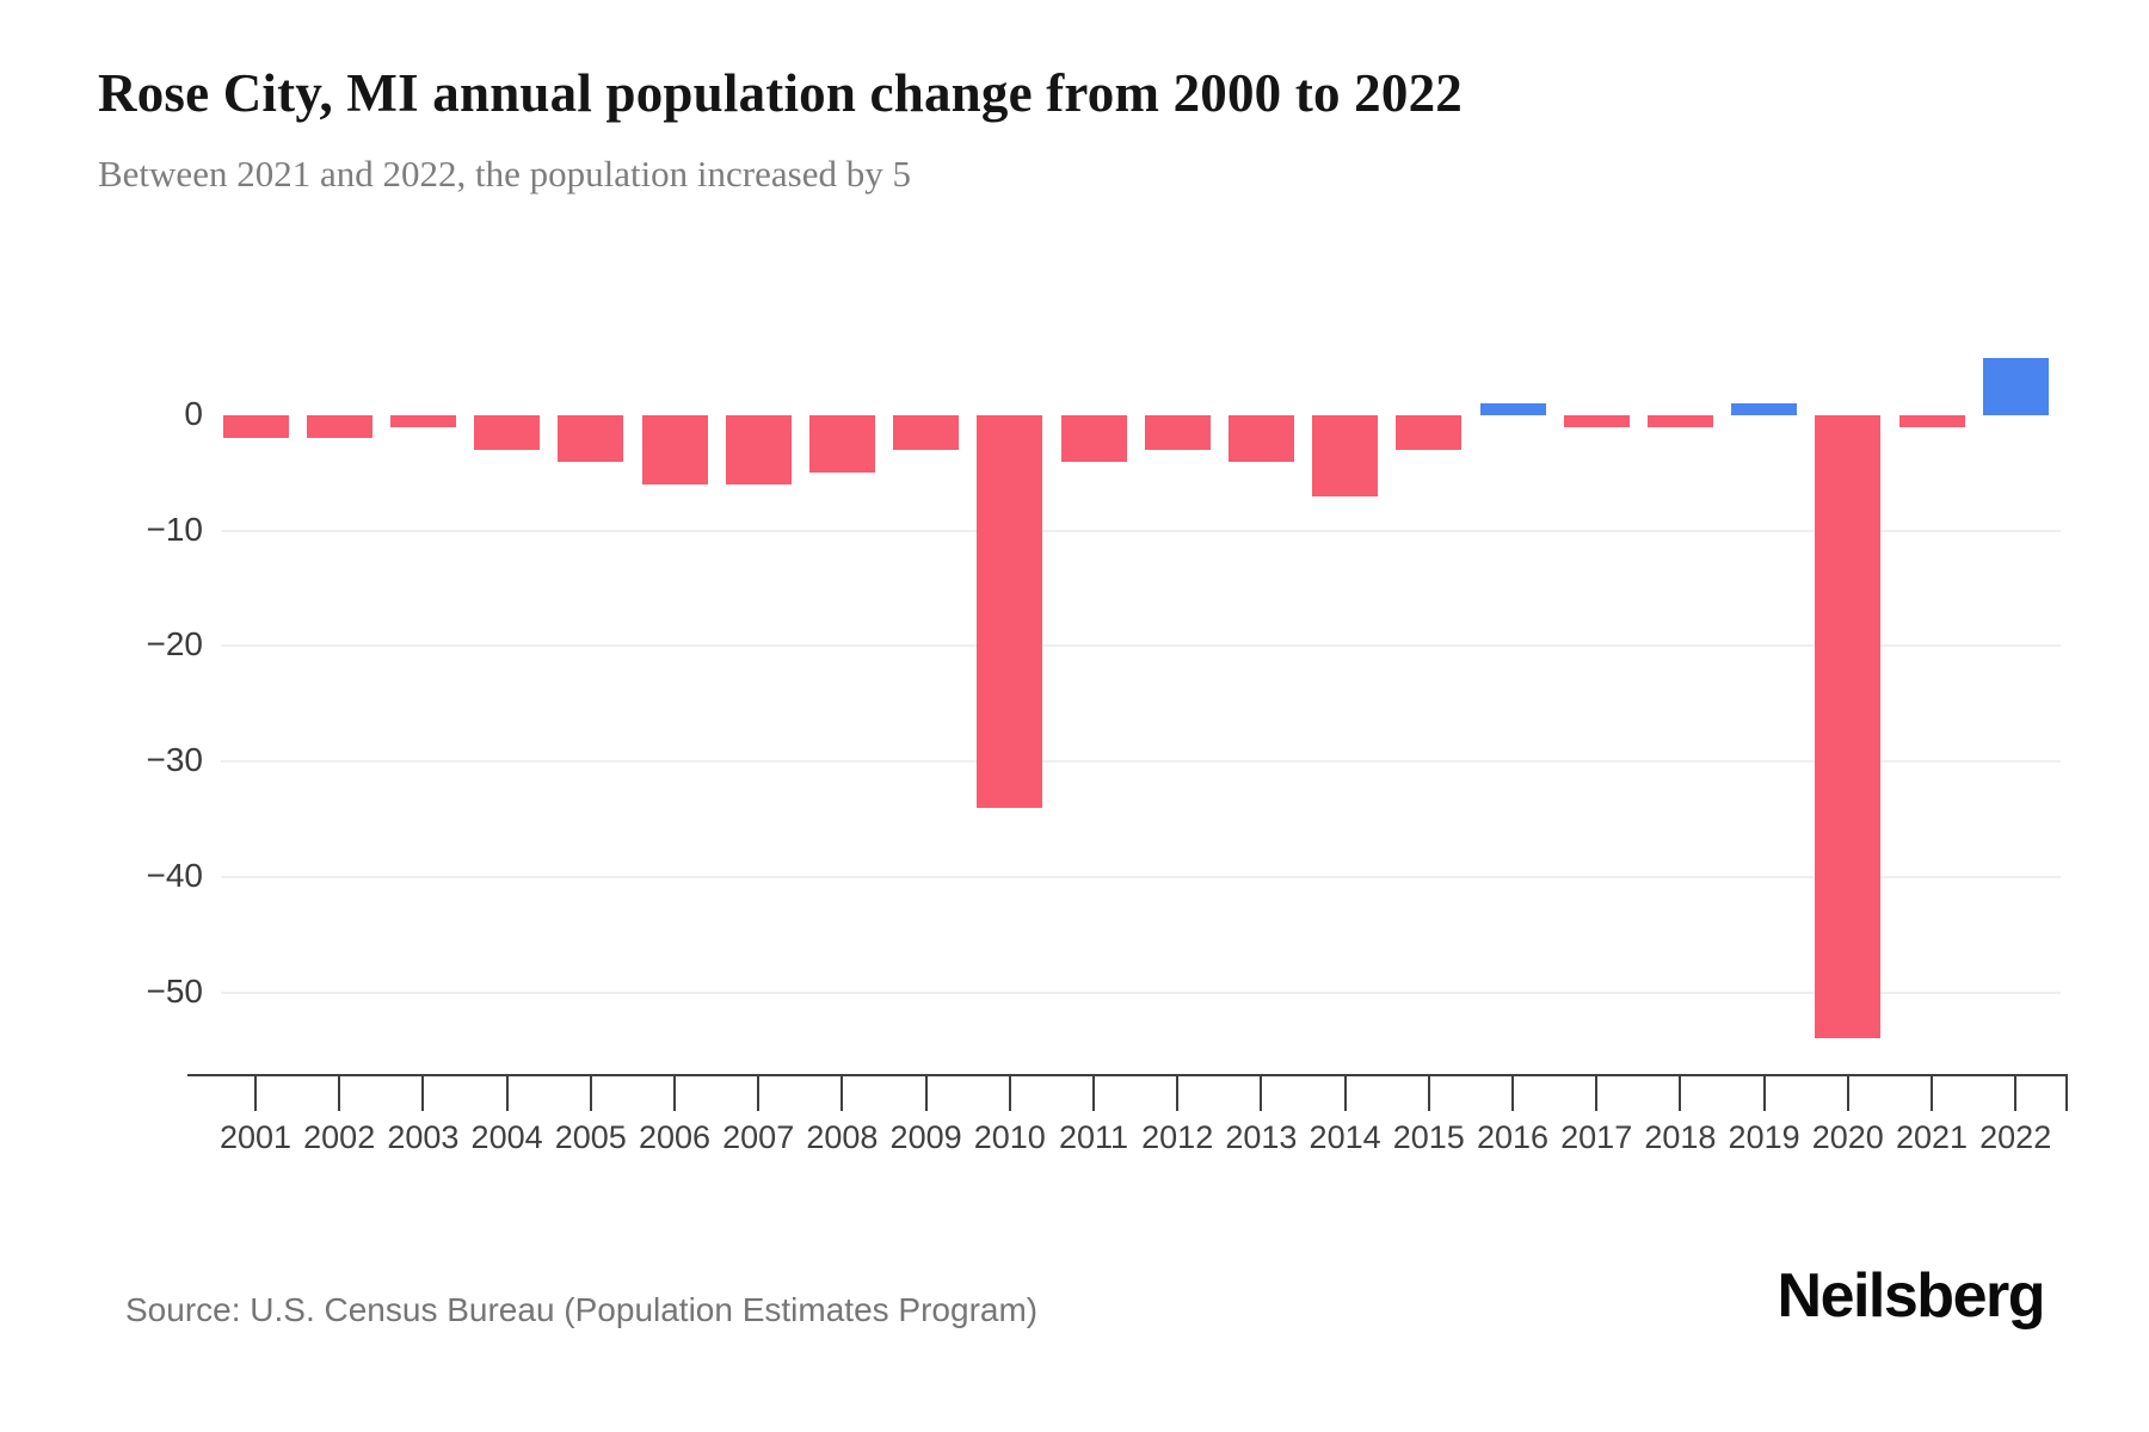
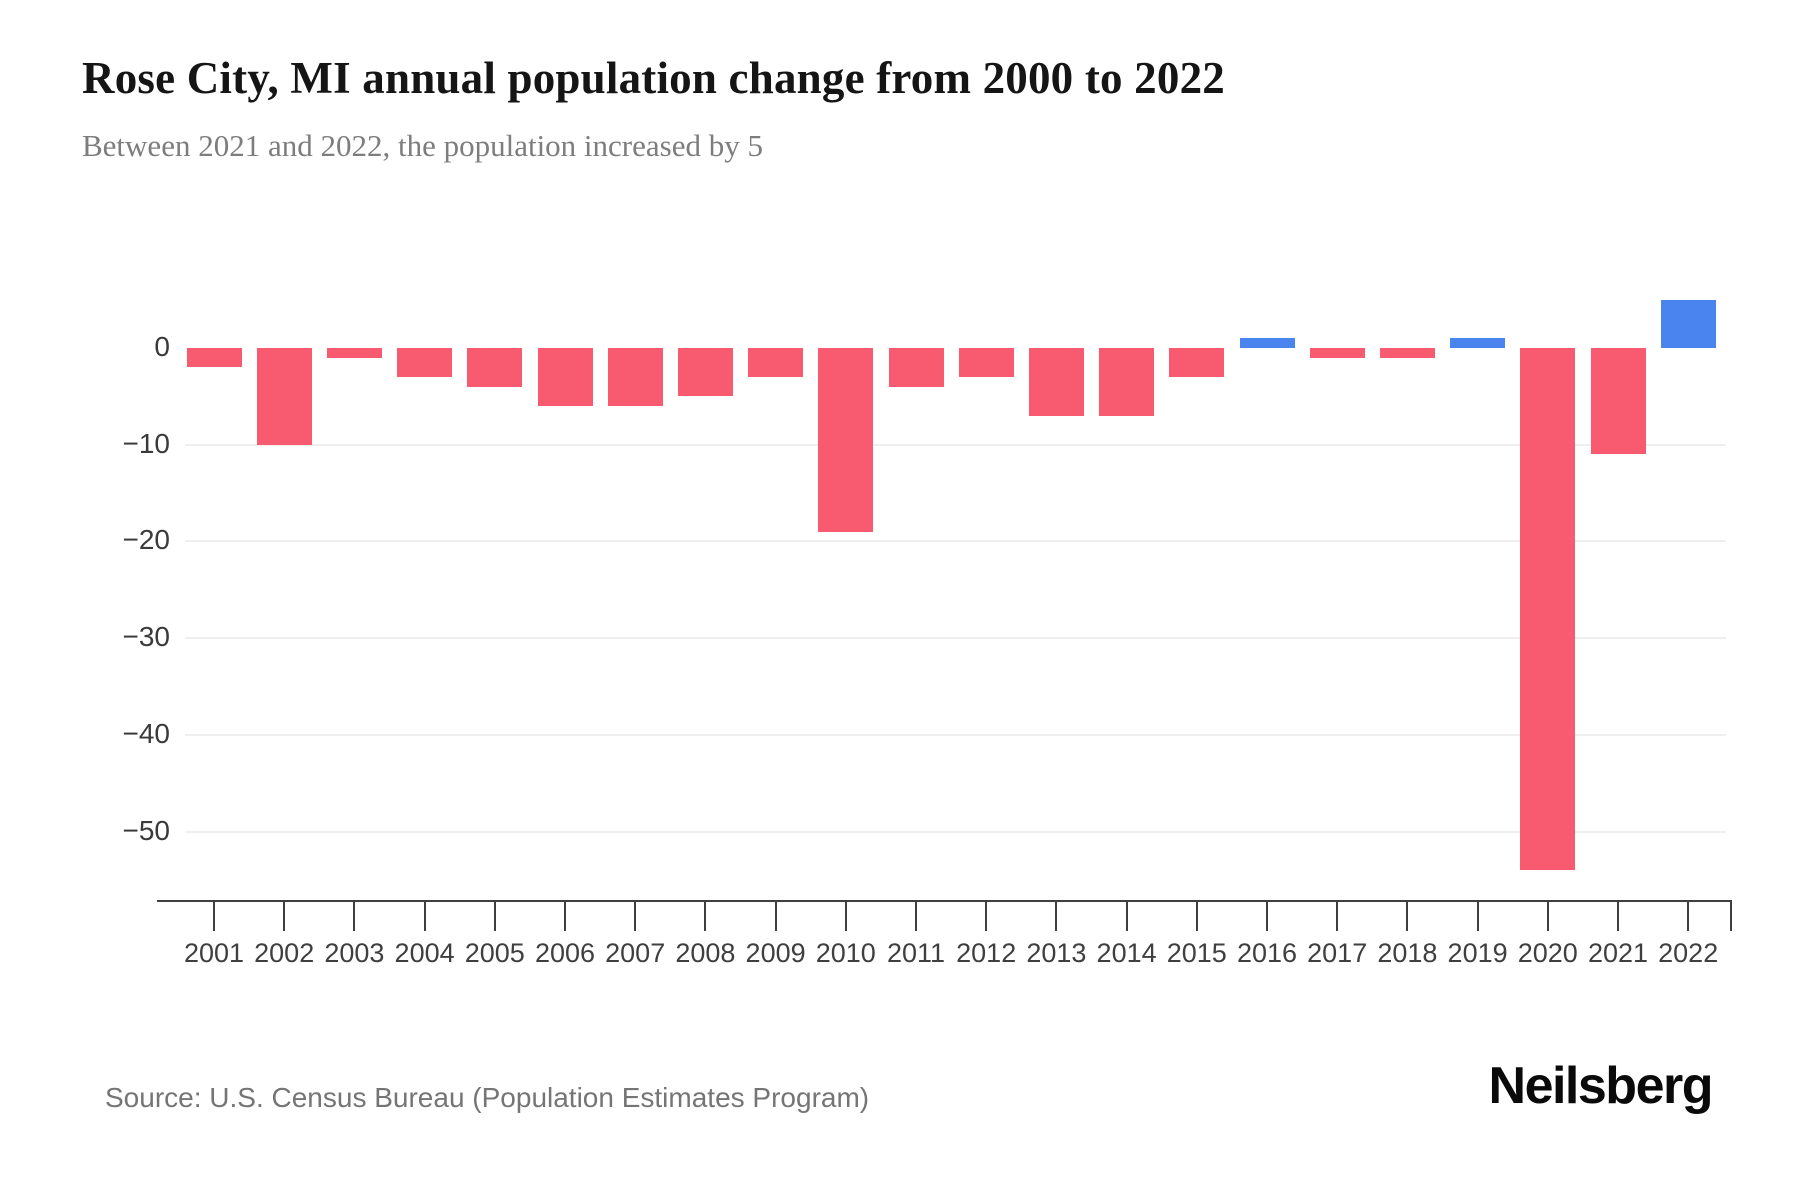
2002: -2 -> -10
2010: -34 -> -19
2013: -4 -> -7
2021: -1 -> -11
